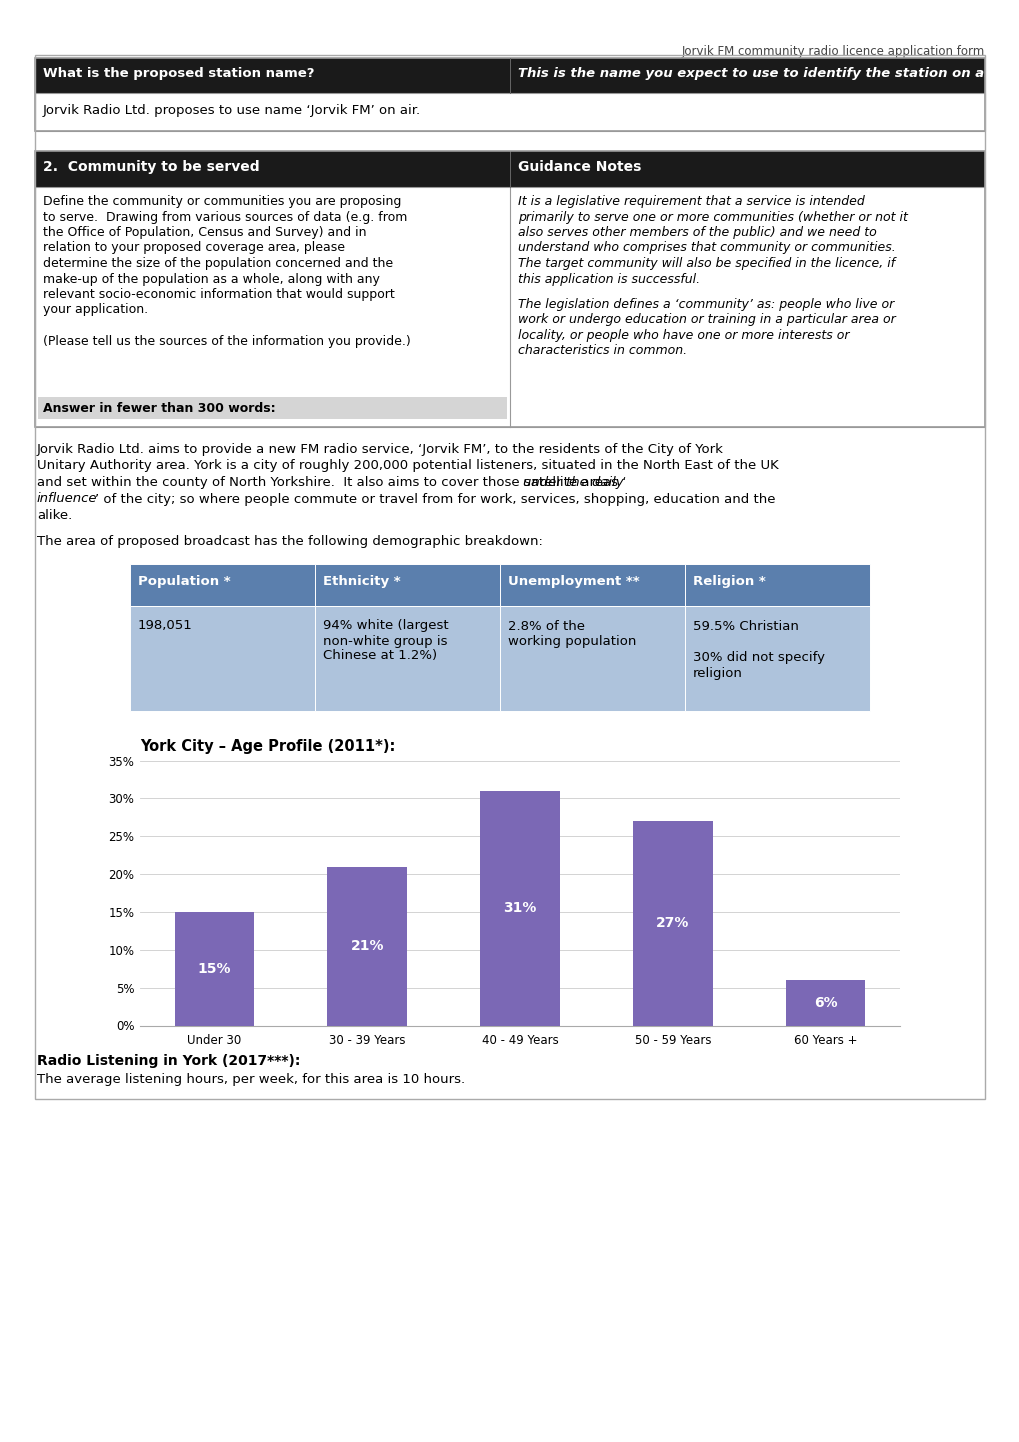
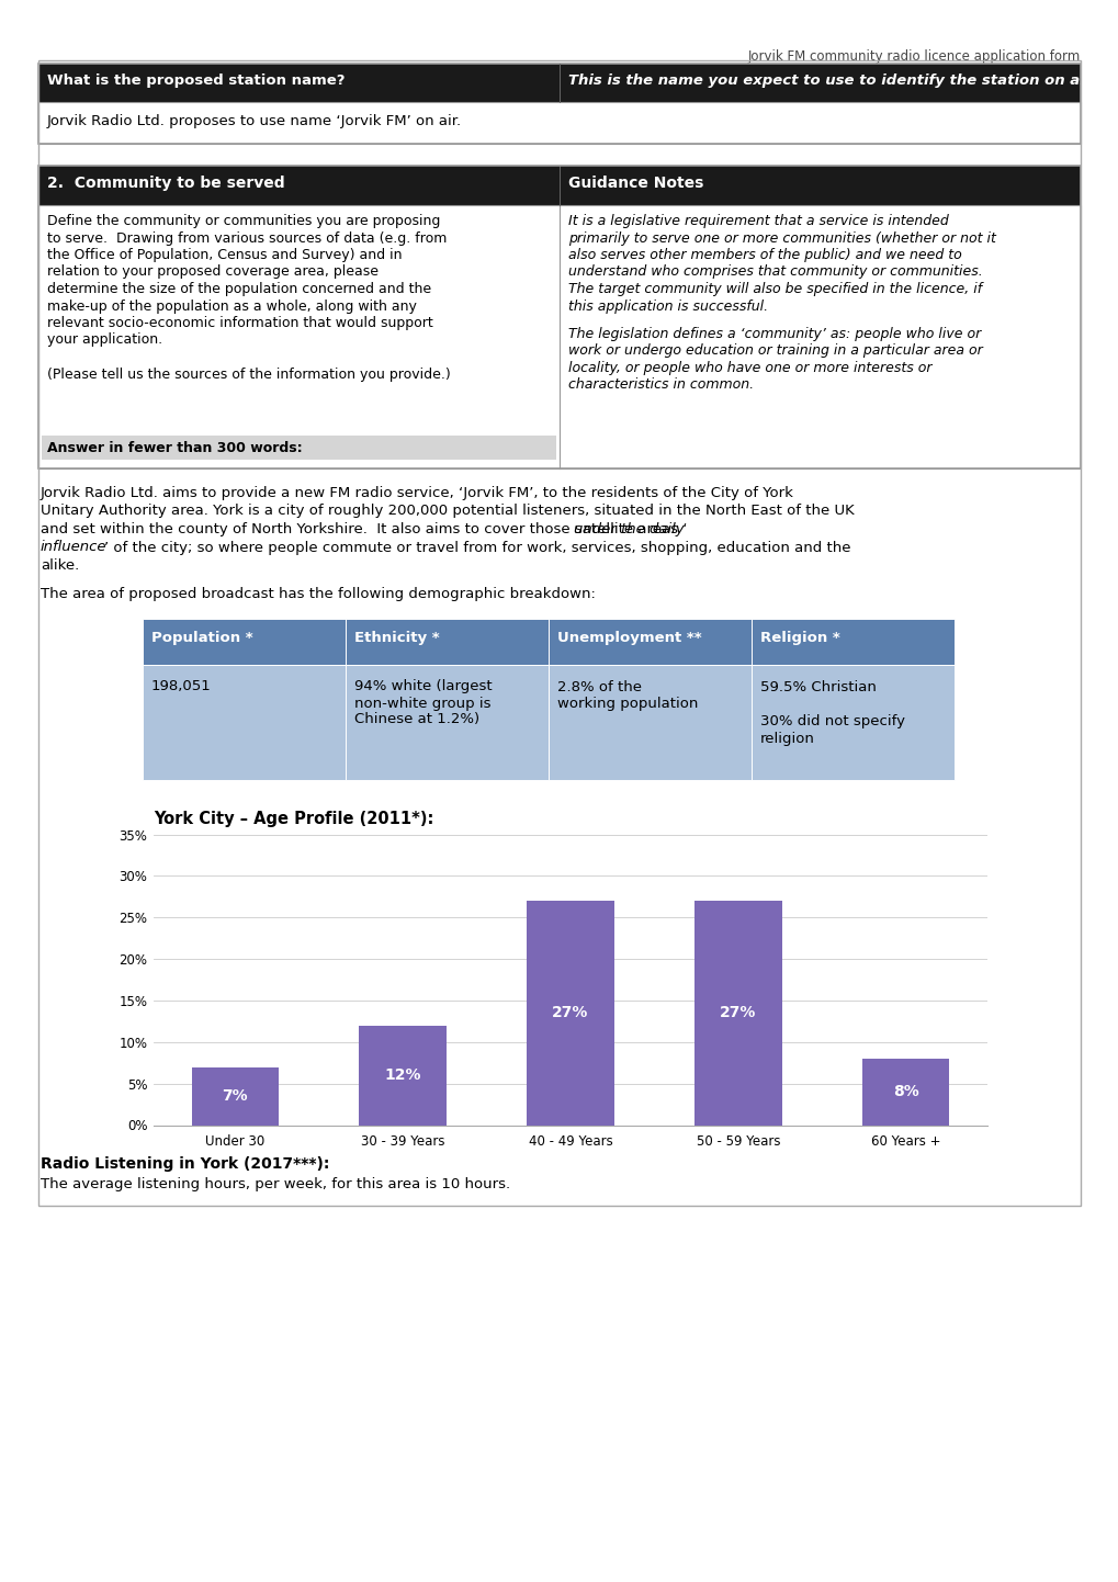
Under 30: 15% -> 7%
30 - 39 Years: 21% -> 12%
40 - 49 Years: 31% -> 27%
60 Years +: 6% -> 8%
